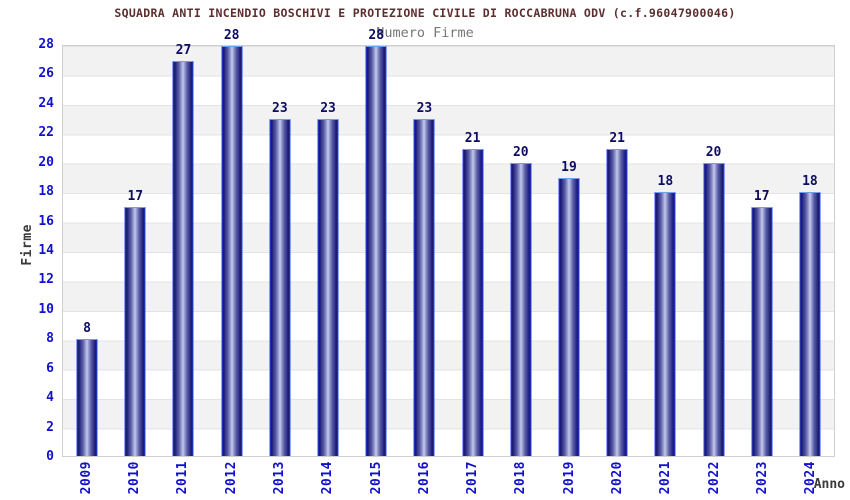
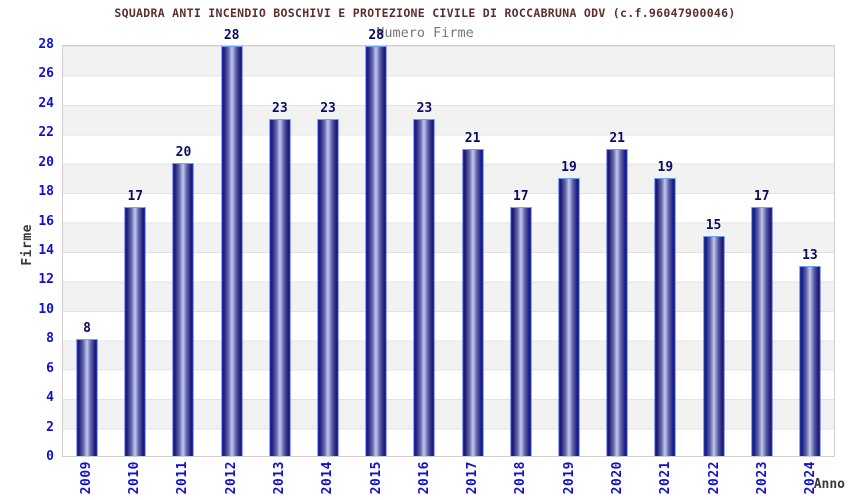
2011: 27 -> 20
2018: 20 -> 17
2021: 18 -> 19
2022: 20 -> 15
2024: 18 -> 13
